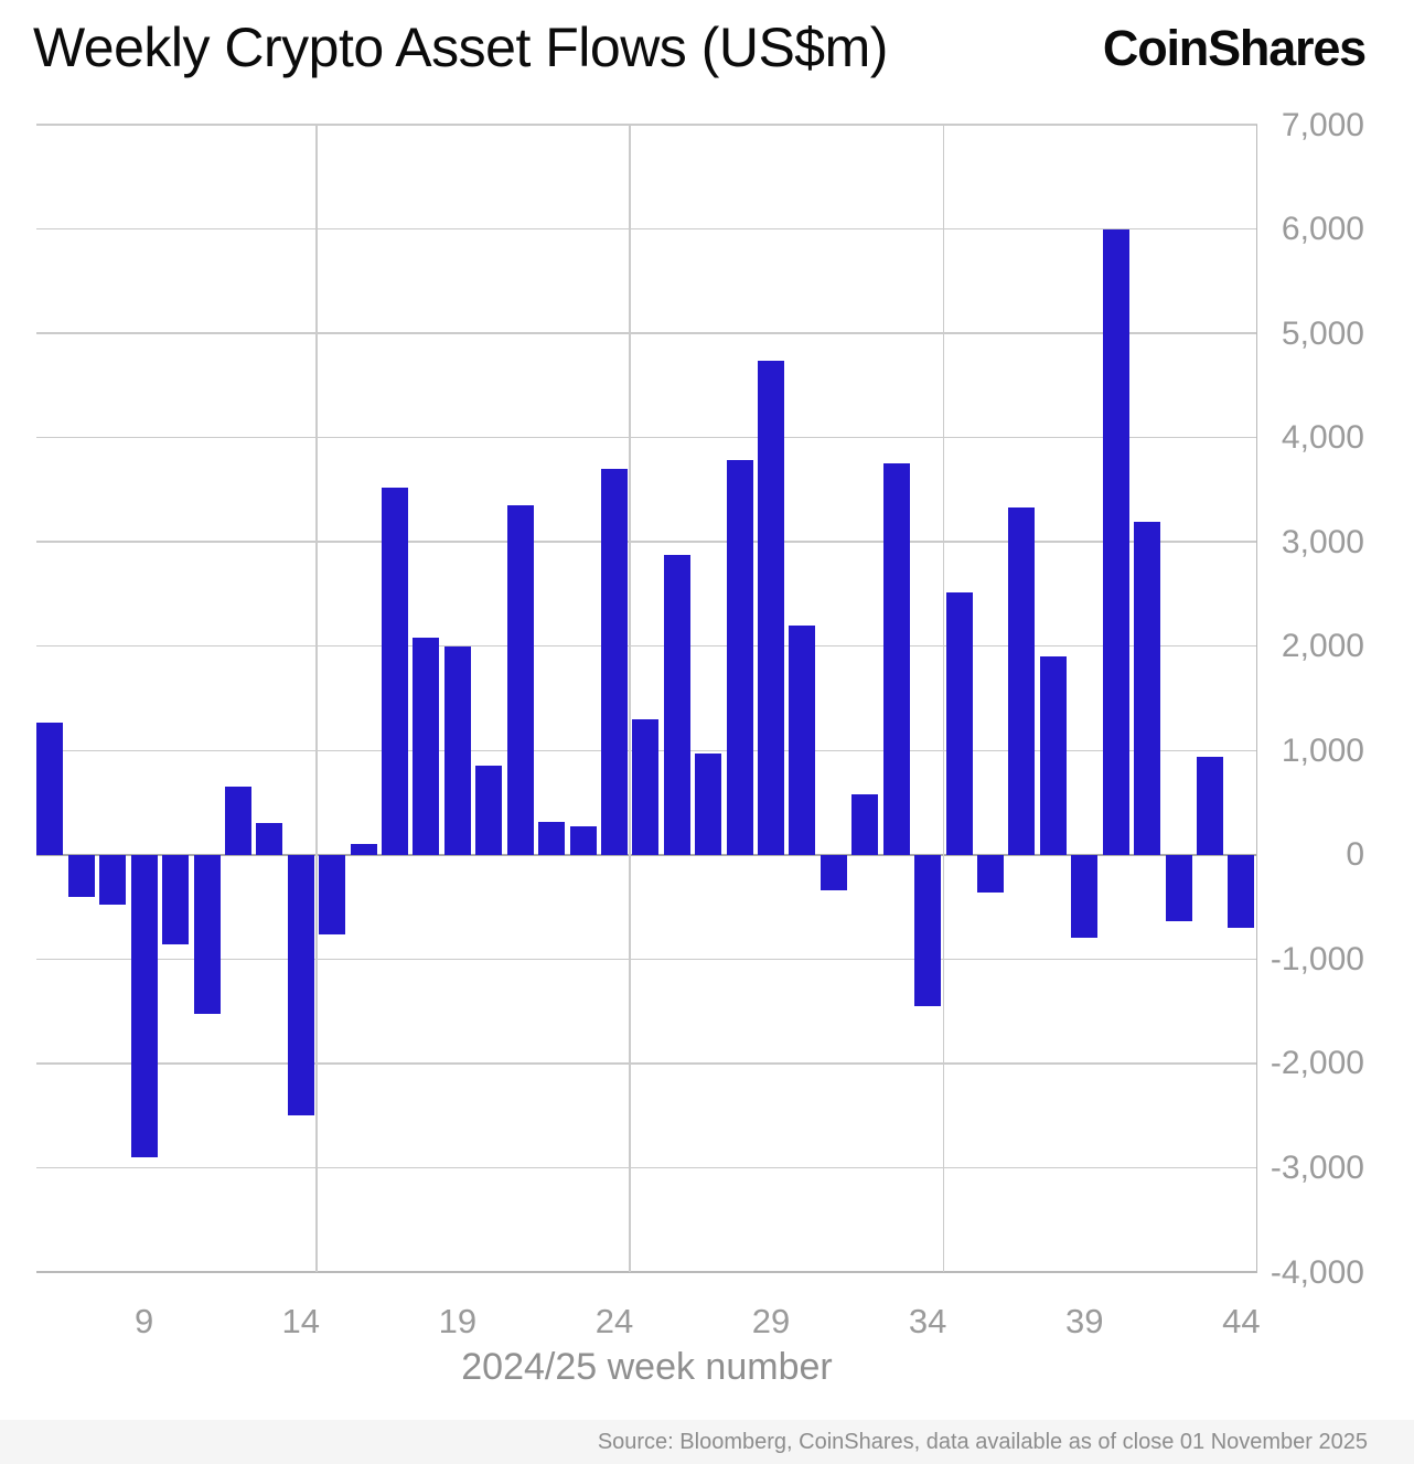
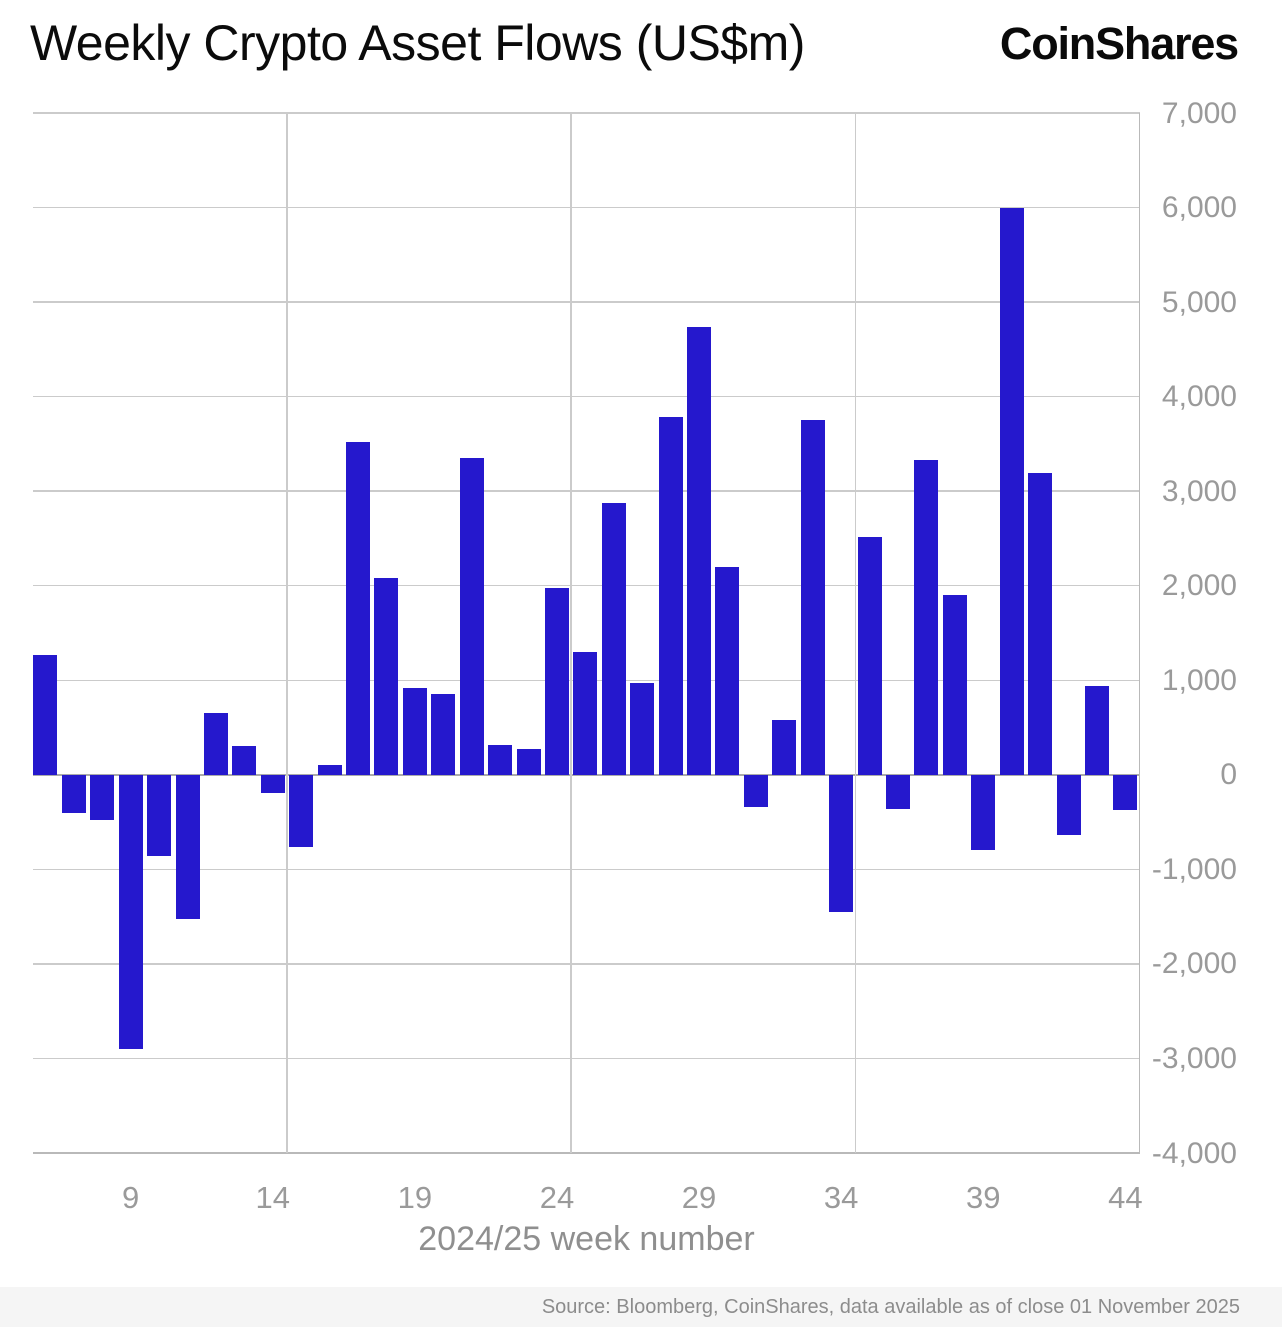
14: -2500 -> -200
19: 2000 -> 900
24: 3700 -> 2000
44: -700 -> -400
